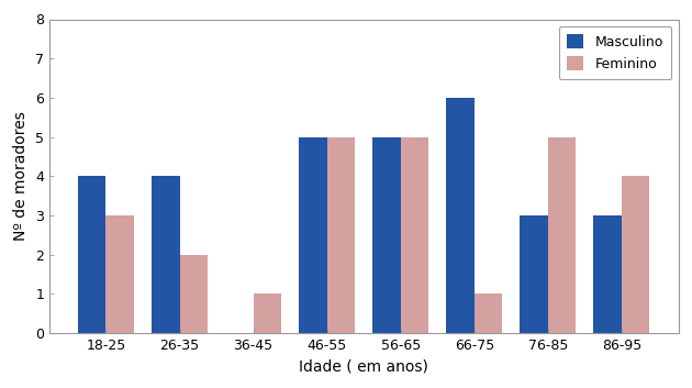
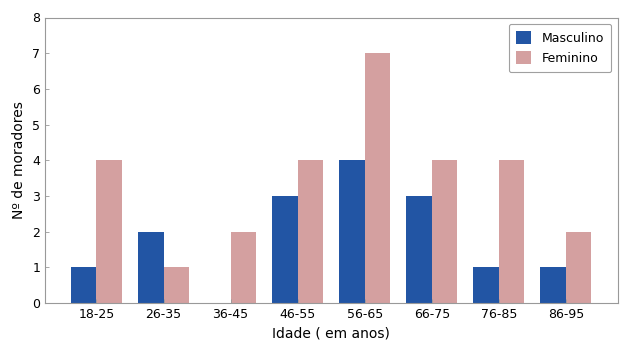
Masculino/18-25: 4 -> 1
Feminino/18-25: 3 -> 4
Masculino/26-35: 4 -> 2
Feminino/26-35: 2 -> 1
Feminino/36-45: 1 -> 2
Masculino/46-55: 5 -> 3
Feminino/46-55: 5 -> 4
Masculino/56-65: 5 -> 4
Feminino/56-65: 5 -> 7
Masculino/66-75: 6 -> 3
Feminino/66-75: 1 -> 4
Masculino/76-85: 3 -> 1
Feminino/76-85: 5 -> 4
Masculino/86-95: 3 -> 1
Feminino/86-95: 4 -> 2
